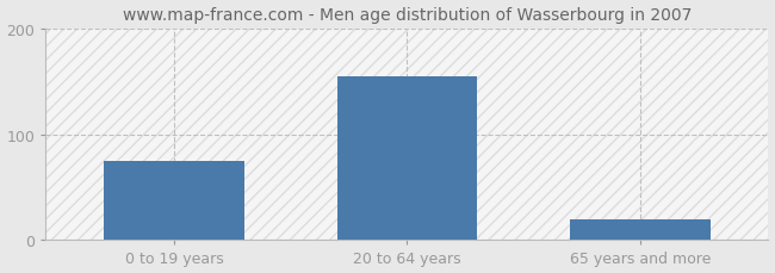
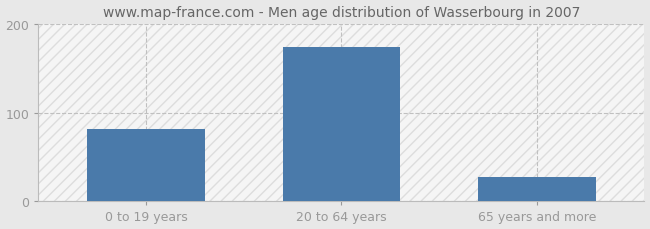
0 to 19 years: 75 -> 82
20 to 64 years: 155 -> 174
65 years and more: 20 -> 28
